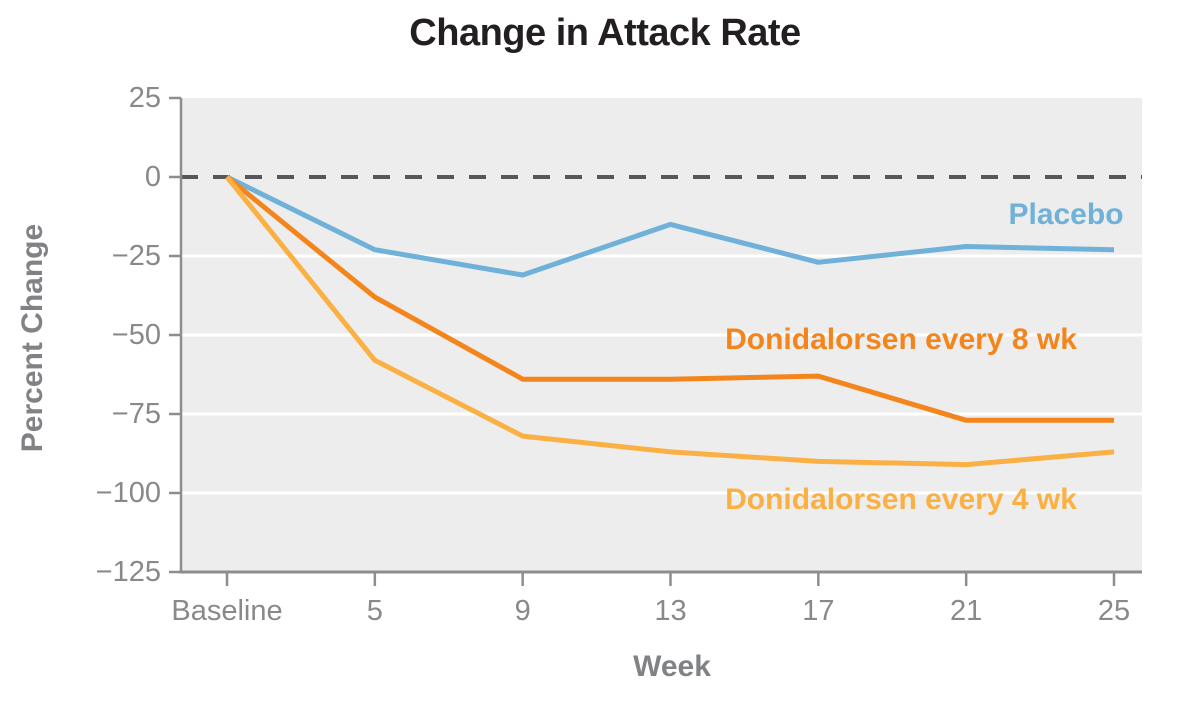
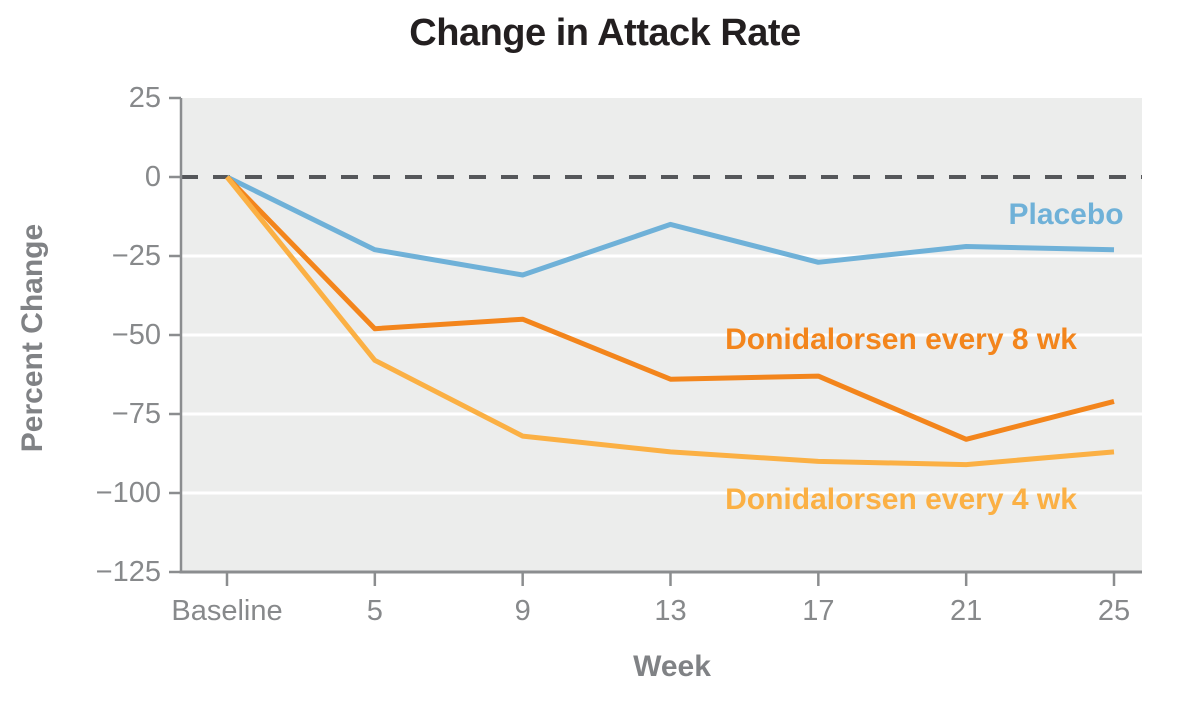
Donidalorsen every 8 wk/5: -38 -> -48
Donidalorsen every 8 wk/9: -64 -> -45
Donidalorsen every 8 wk/21: -77 -> -83
Donidalorsen every 8 wk/25: -77 -> -71
